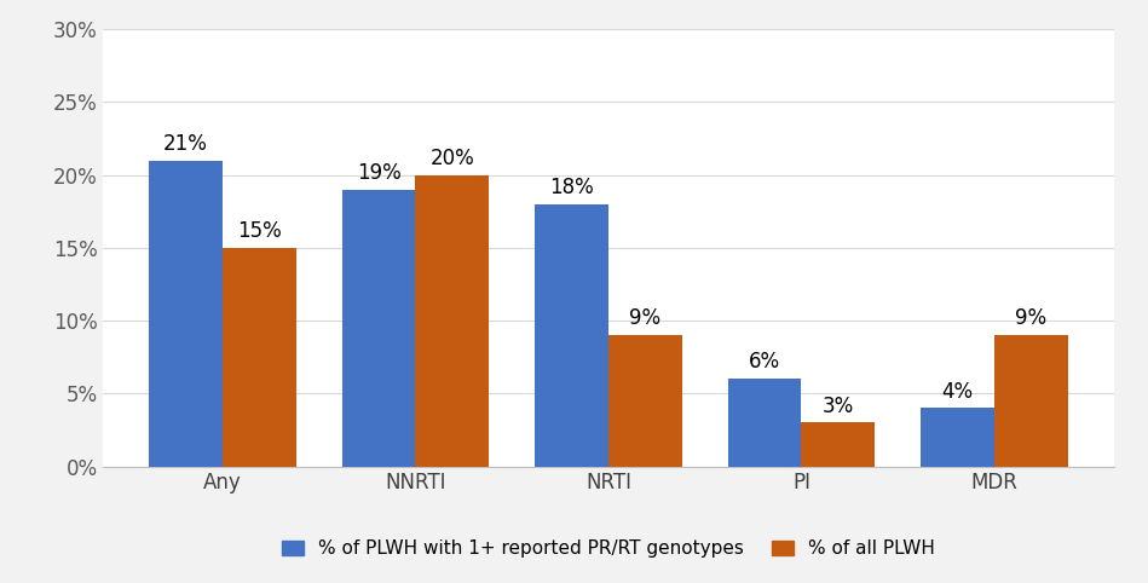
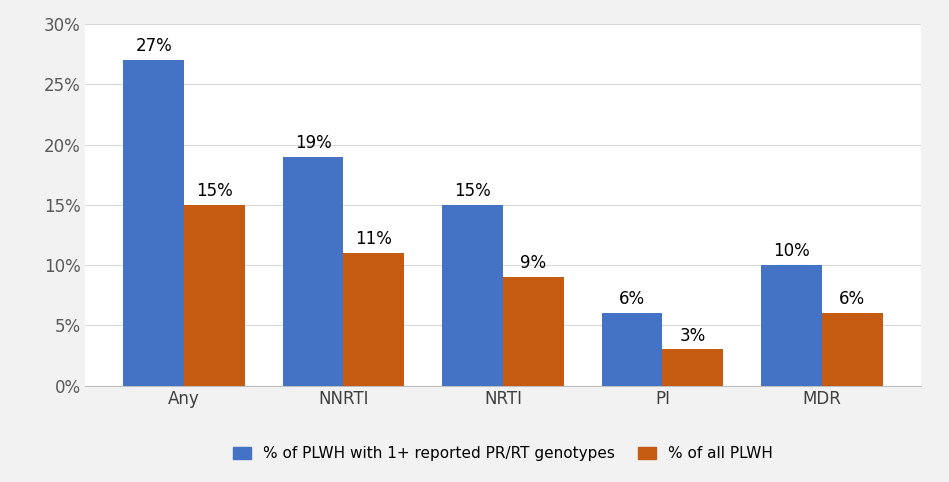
% of PLWH with 1+ reported PR/RT genotypes/Any: 21% -> 27%
% of all PLWH/NNRTI: 20% -> 11%
% of PLWH with 1+ reported PR/RT genotypes/NRTI: 18% -> 15%
% of PLWH with 1+ reported PR/RT genotypes/MDR: 4% -> 10%
% of all PLWH/MDR: 9% -> 6%
